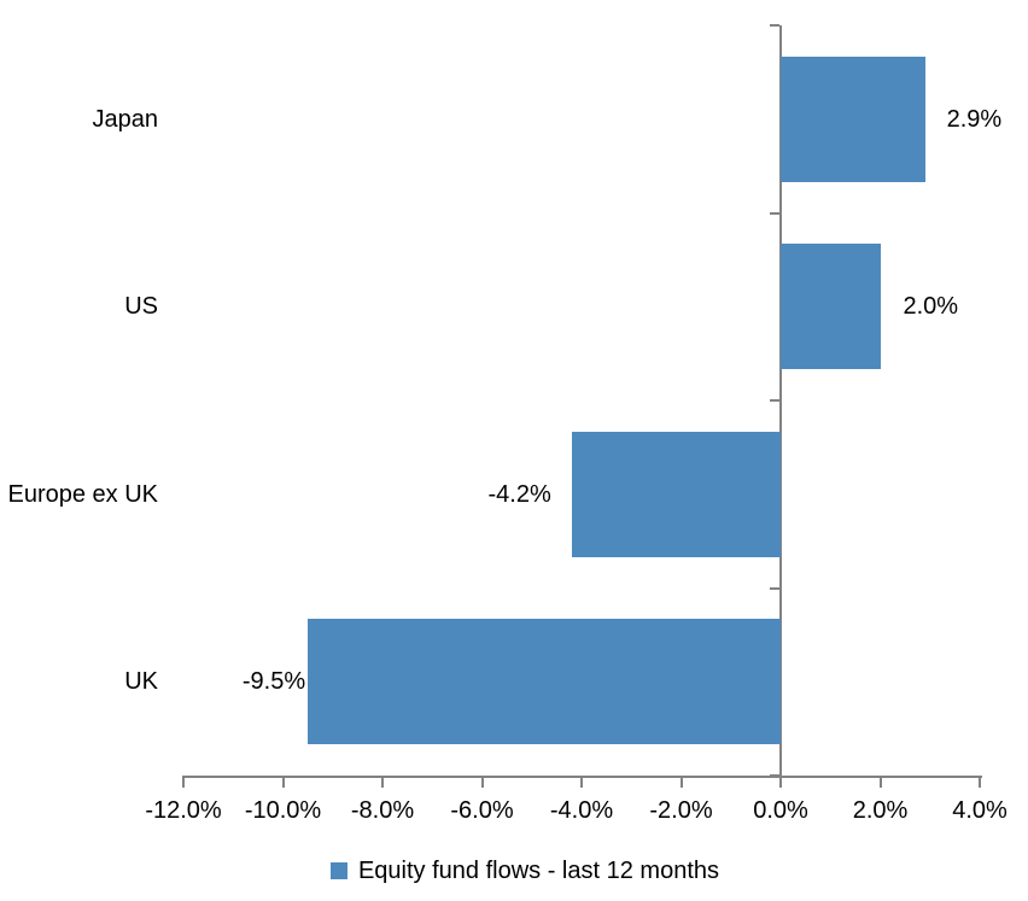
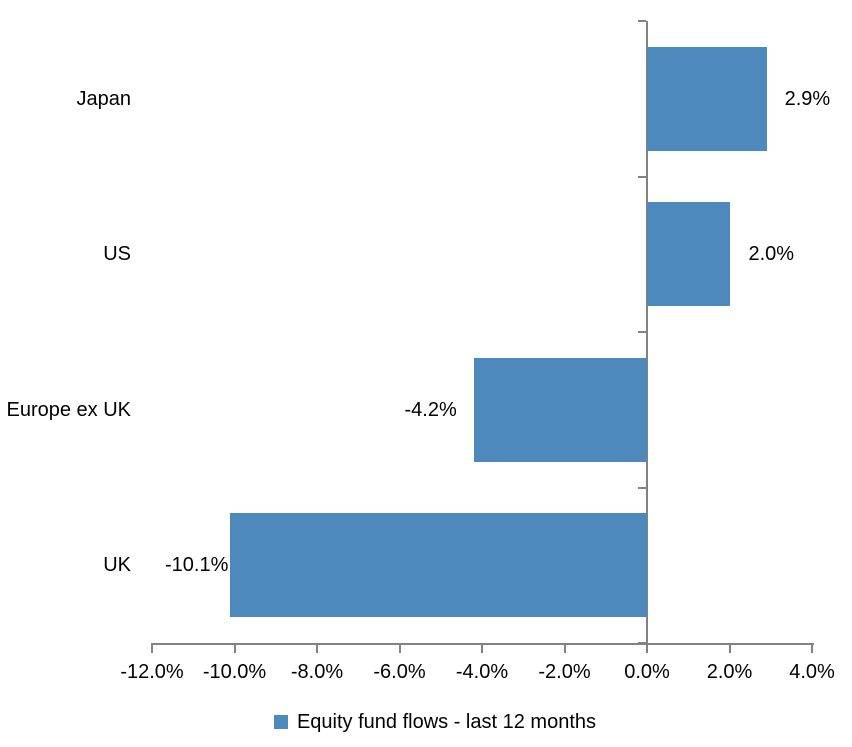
UK: -9.5% -> -10.1%
